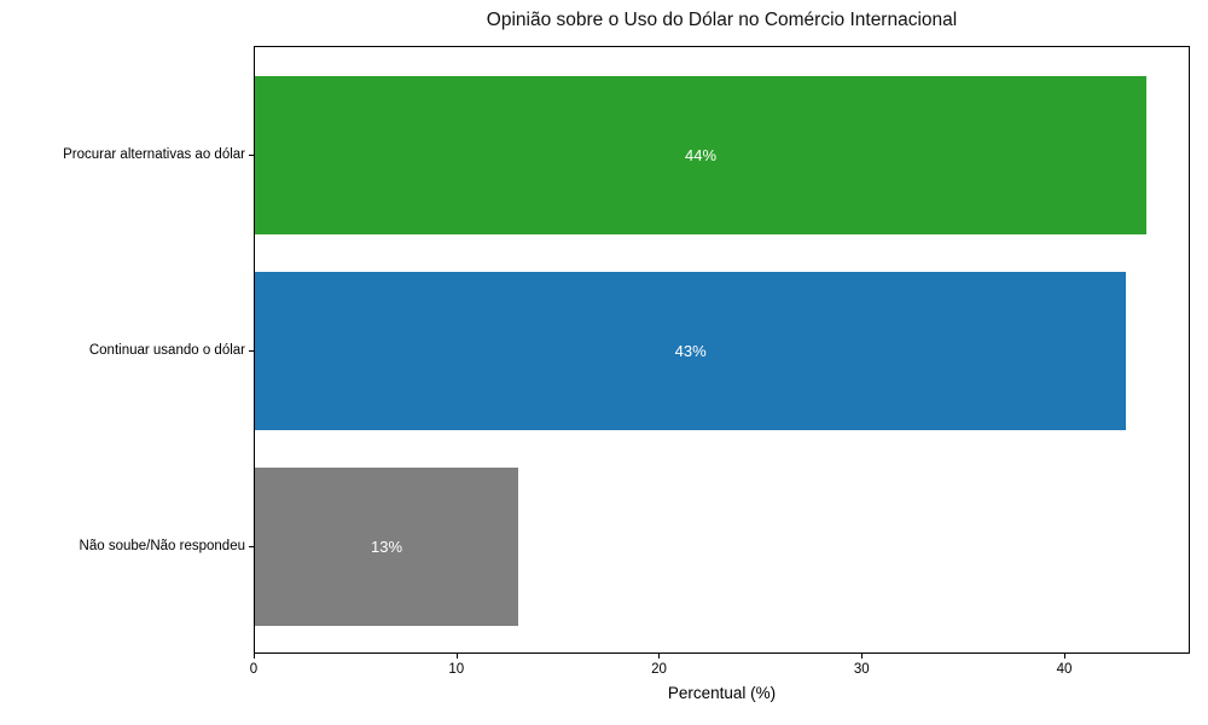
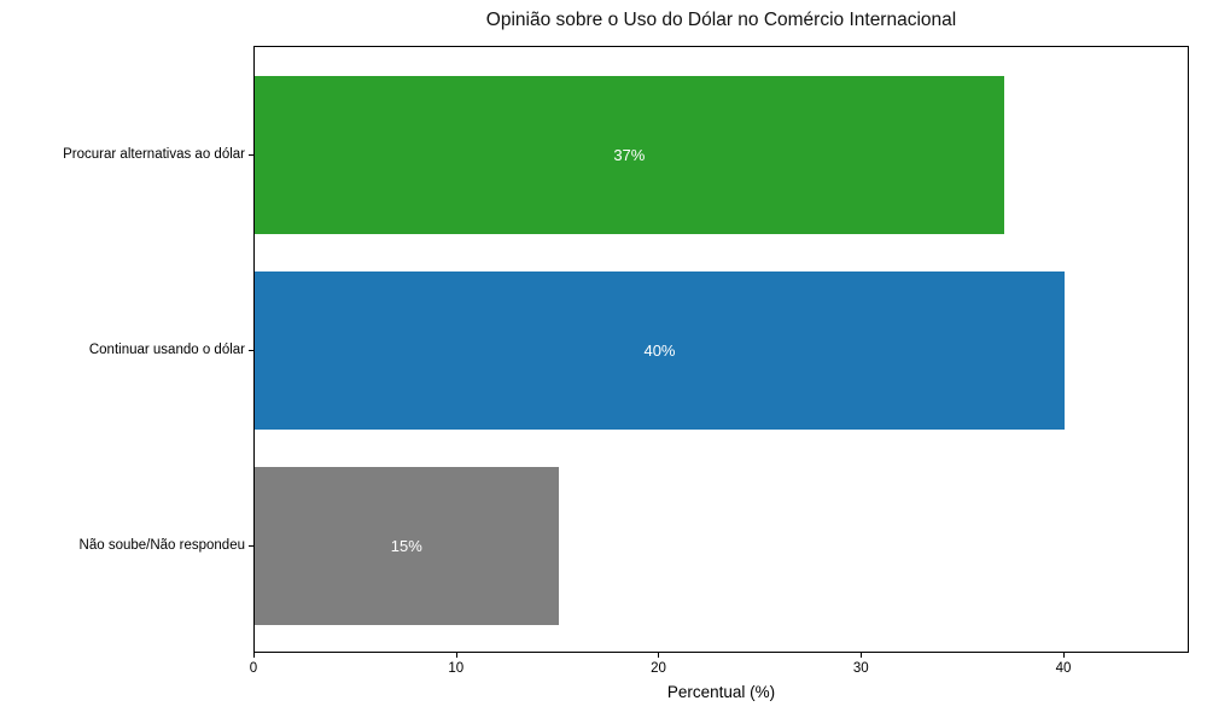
Procurar alternativas ao dólar: 44% -> 37%
Continuar usando o dólar: 43% -> 40%
Não soube/Não respondeu: 13% -> 15%
